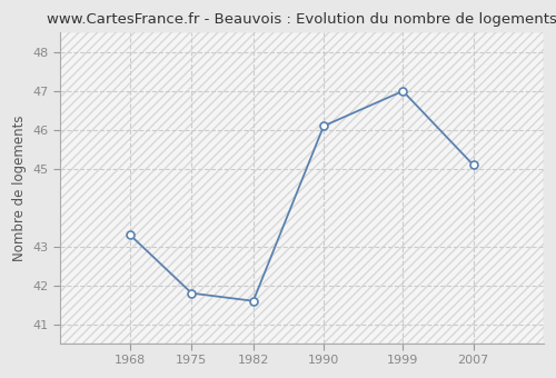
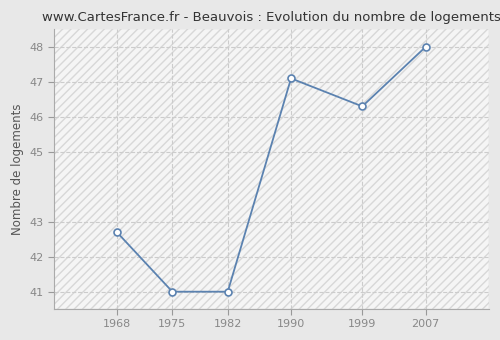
1968: 43.3 -> 42.7
1975: 41.8 -> 41.0
1982: 41.6 -> 41.0
1990: 46.1 -> 47.1
1999: 47.0 -> 46.3
2007: 45.1 -> 48.0
